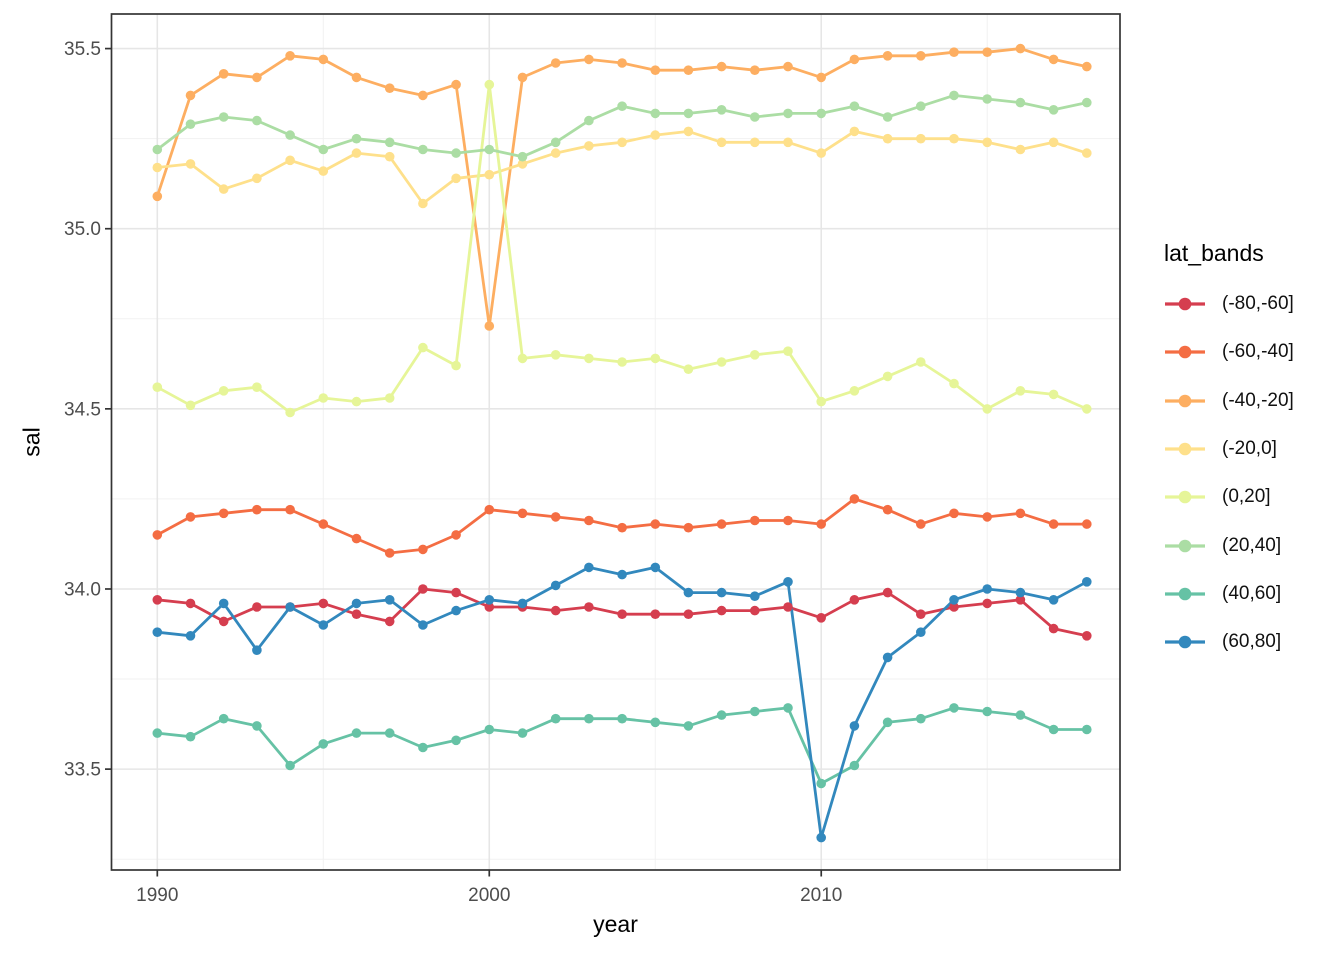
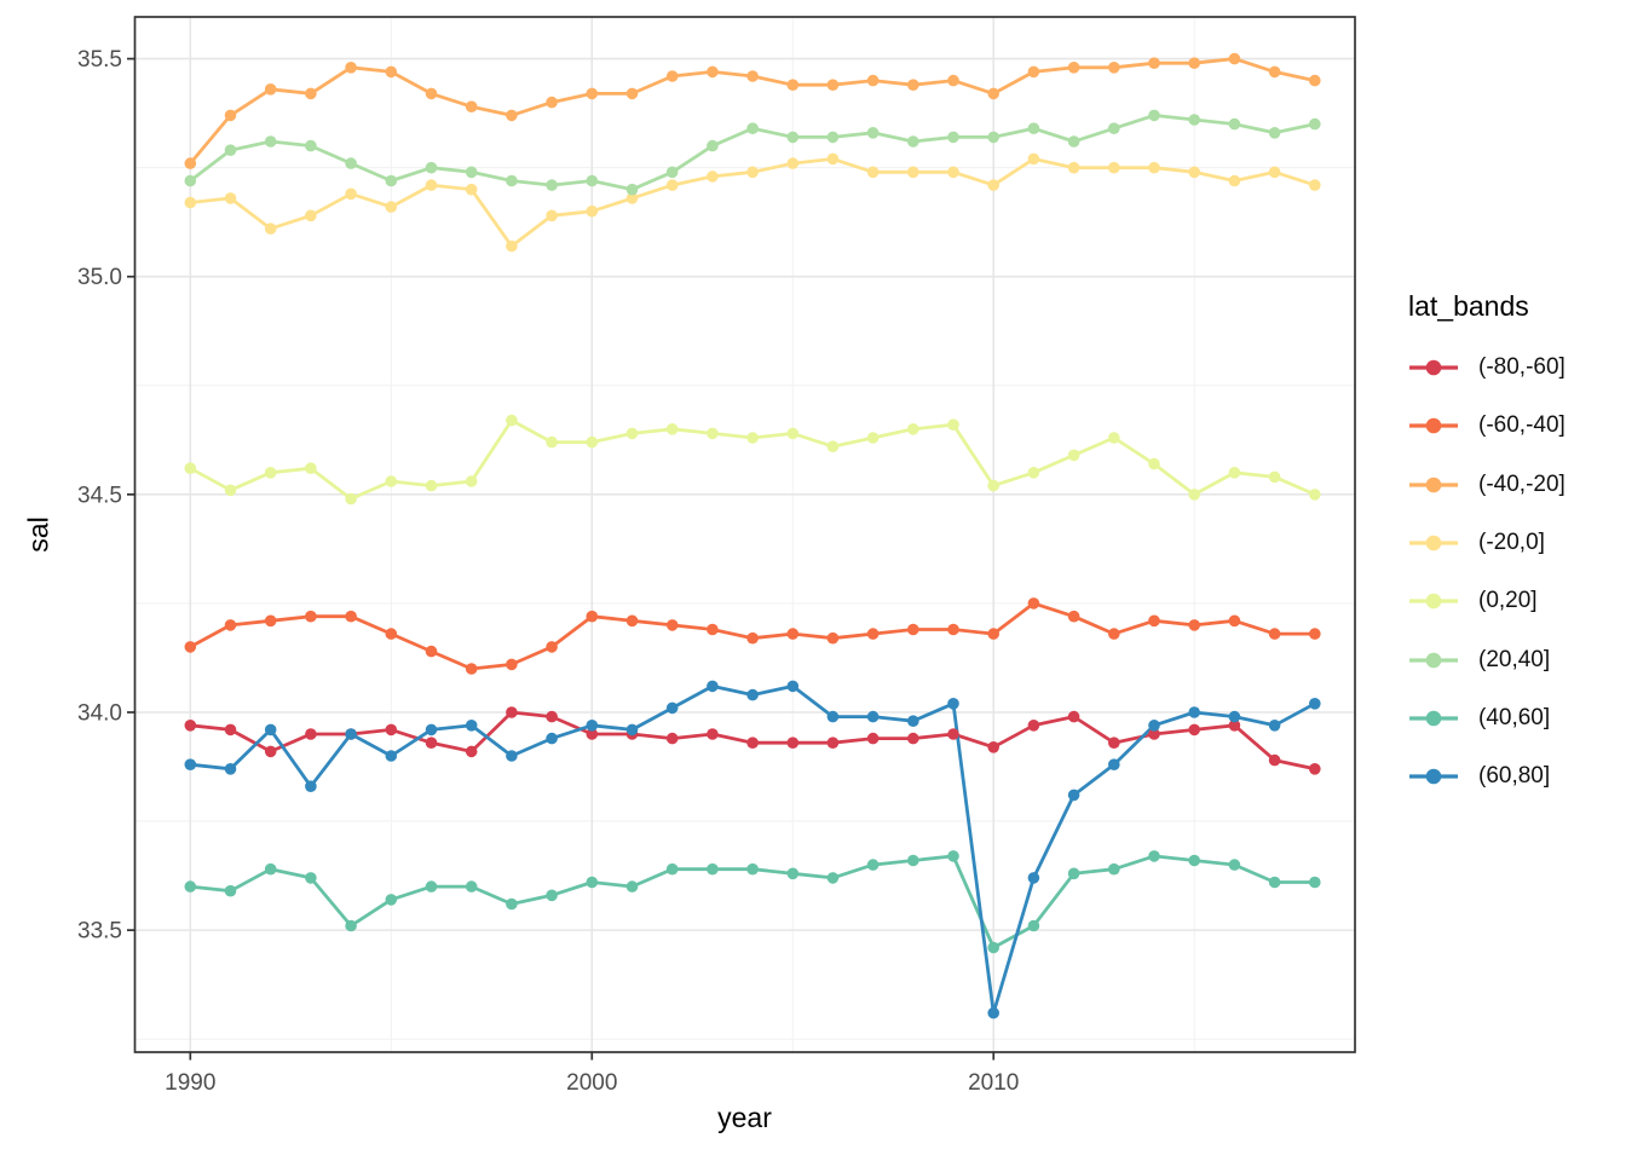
(-40,-20]/1990: 35.09 -> 35.26
(-40,-20]/2000: 34.73 -> 35.42
(0,20]/2000: 35.40 -> 34.62
